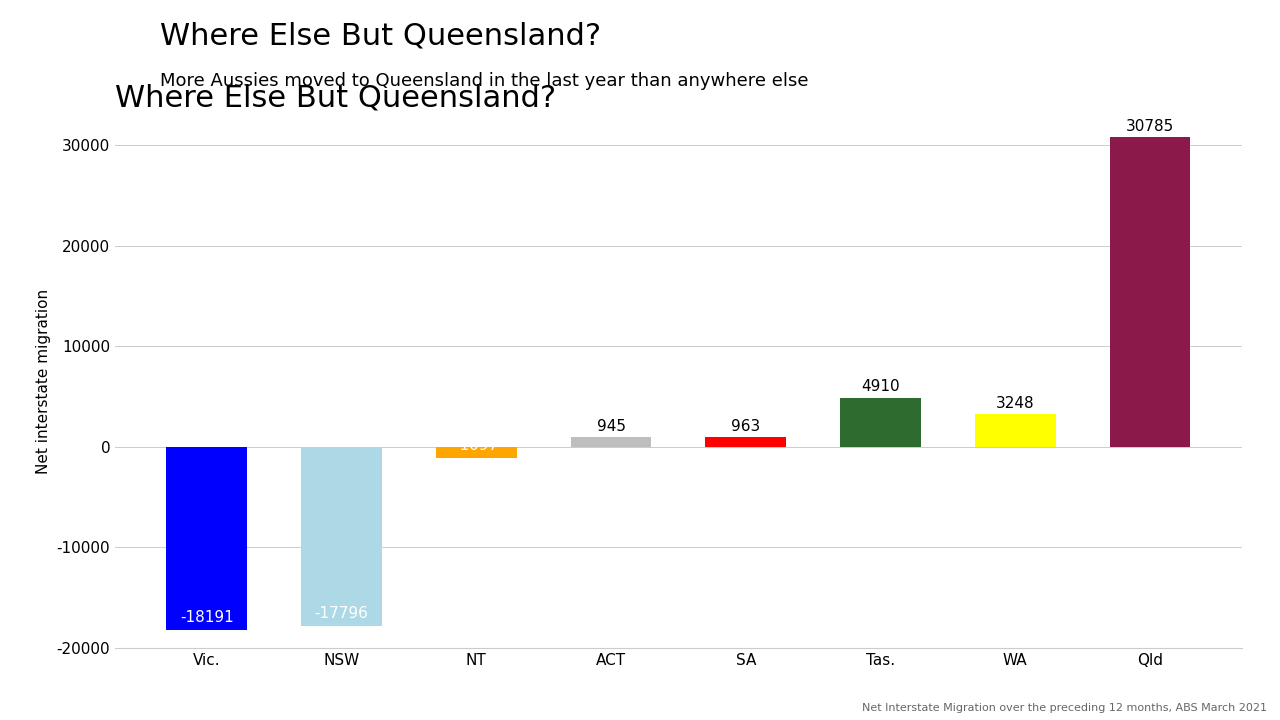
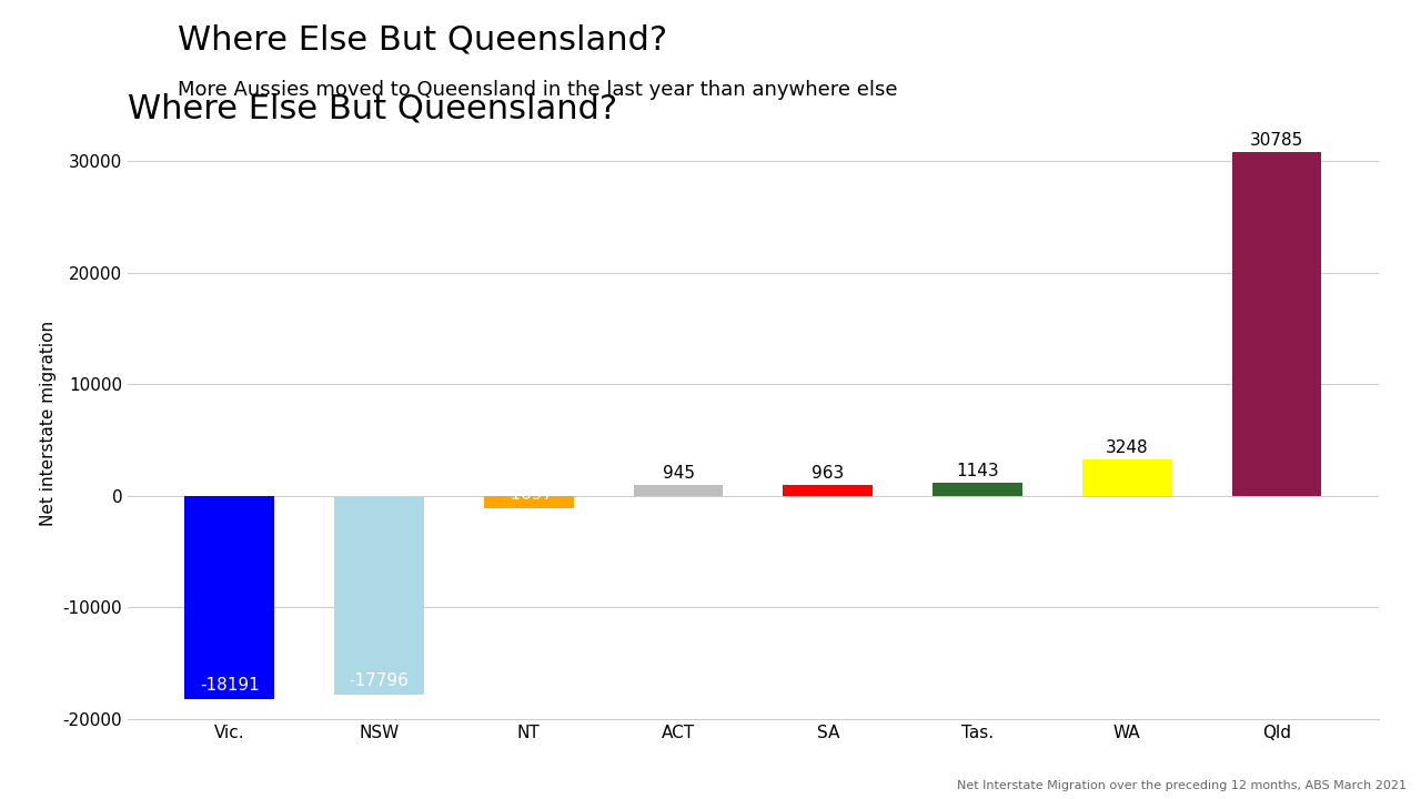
Tas.: 4910 -> 1143
